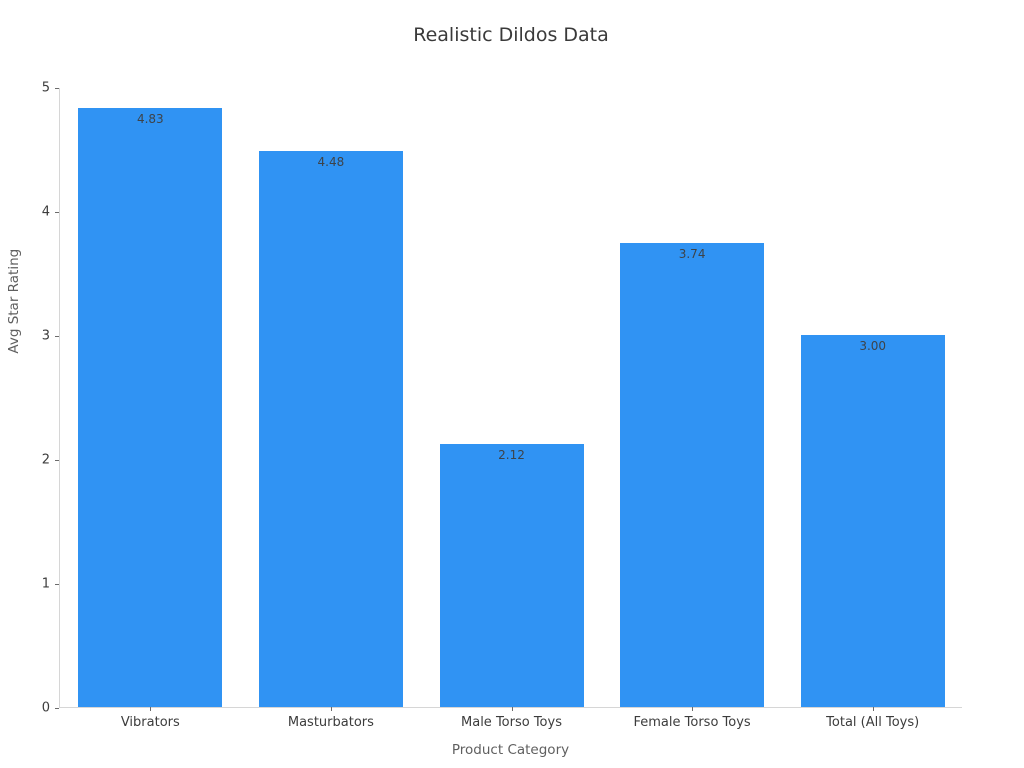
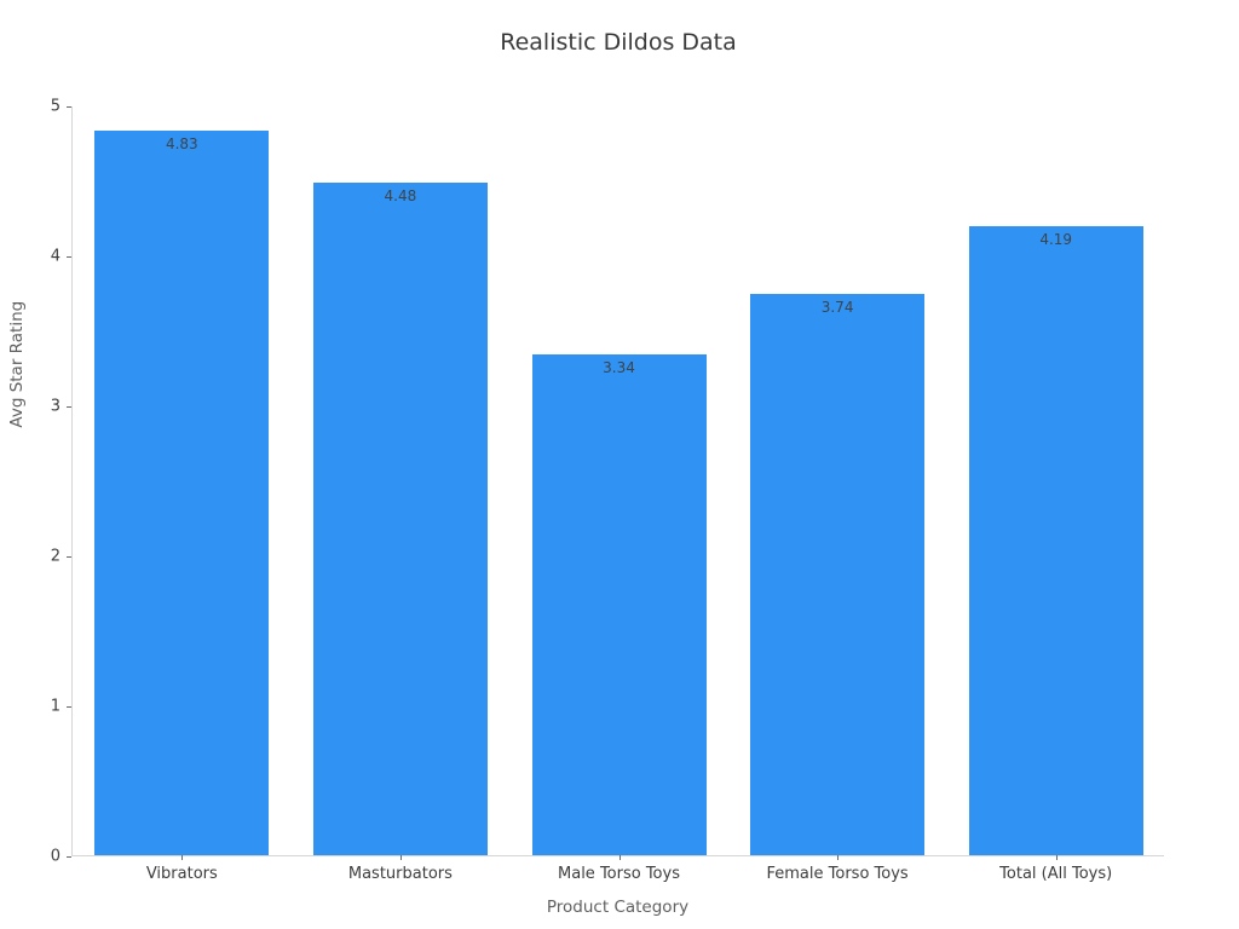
Male Torso Toys: 2.12 -> 3.34
Total (All Toys): 3.00 -> 4.19
